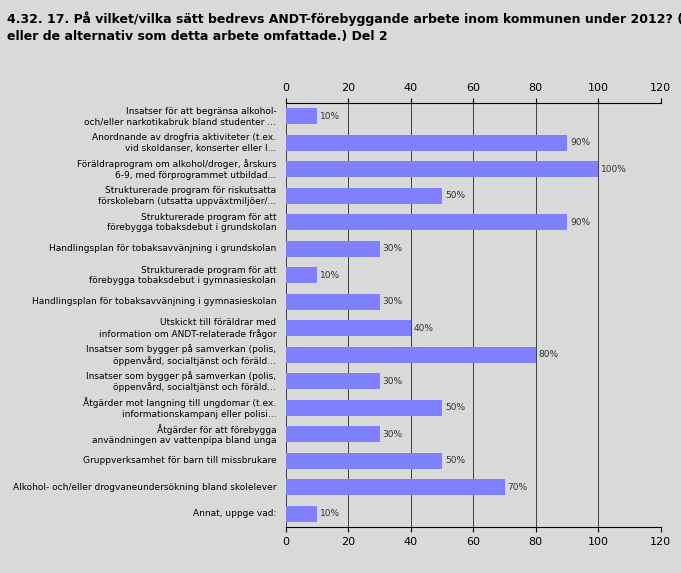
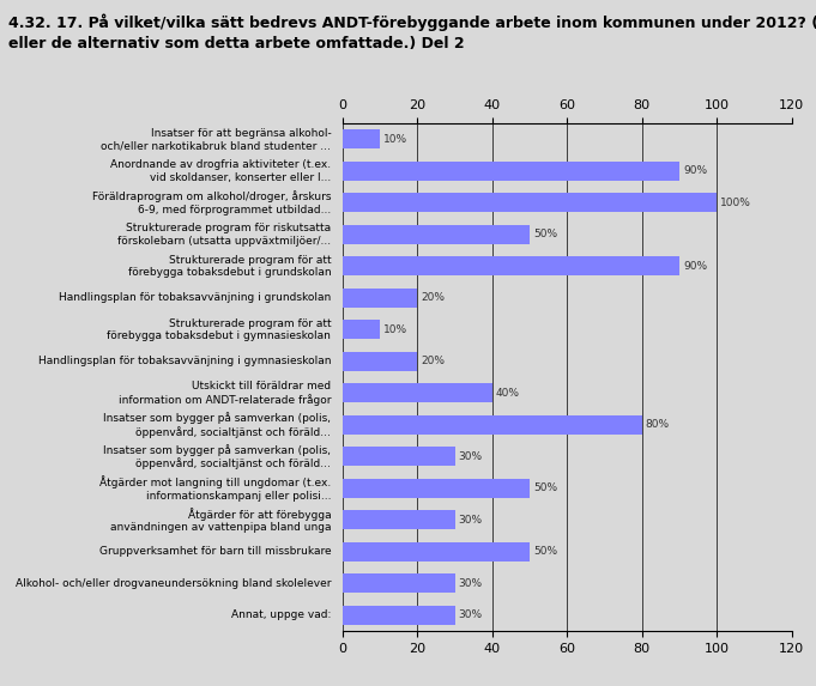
Handlingsplan för tobaksavvänjning i grundskolan: 30% -> 20%
Handlingsplan för tobaksavvänjning i gymnasieskolan: 30% -> 20%
Alkohol- och/eller drogvaneundersökning bland skolelever: 70% -> 30%
Annat, uppge vad:: 10% -> 30%
